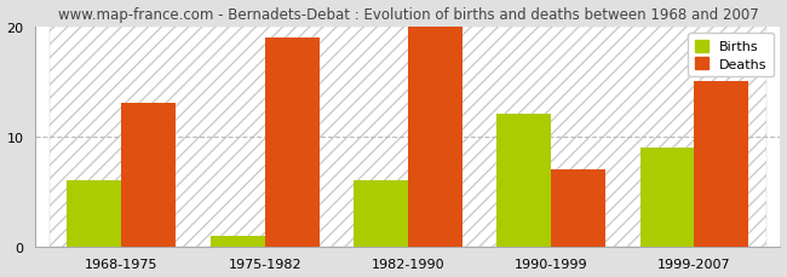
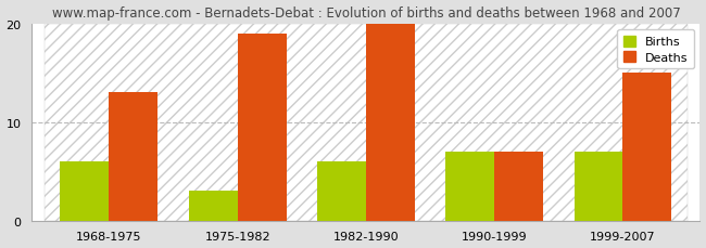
Births/1975-1982: 1 -> 3
Births/1990-1999: 12 -> 7
Births/1999-2007: 9 -> 7
